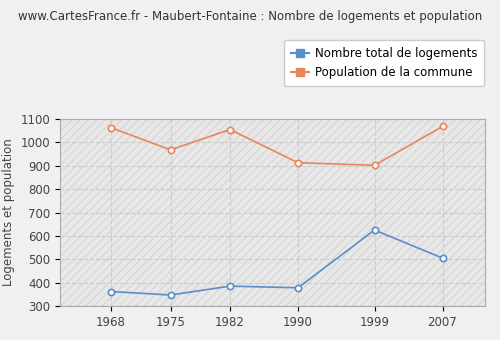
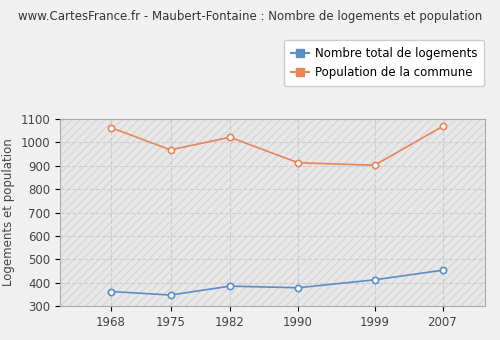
Population de la commune/1982: 1055 -> 1022
Nombre total de logements/1999: 625 -> 412
Nombre total de logements/2007: 505 -> 453
